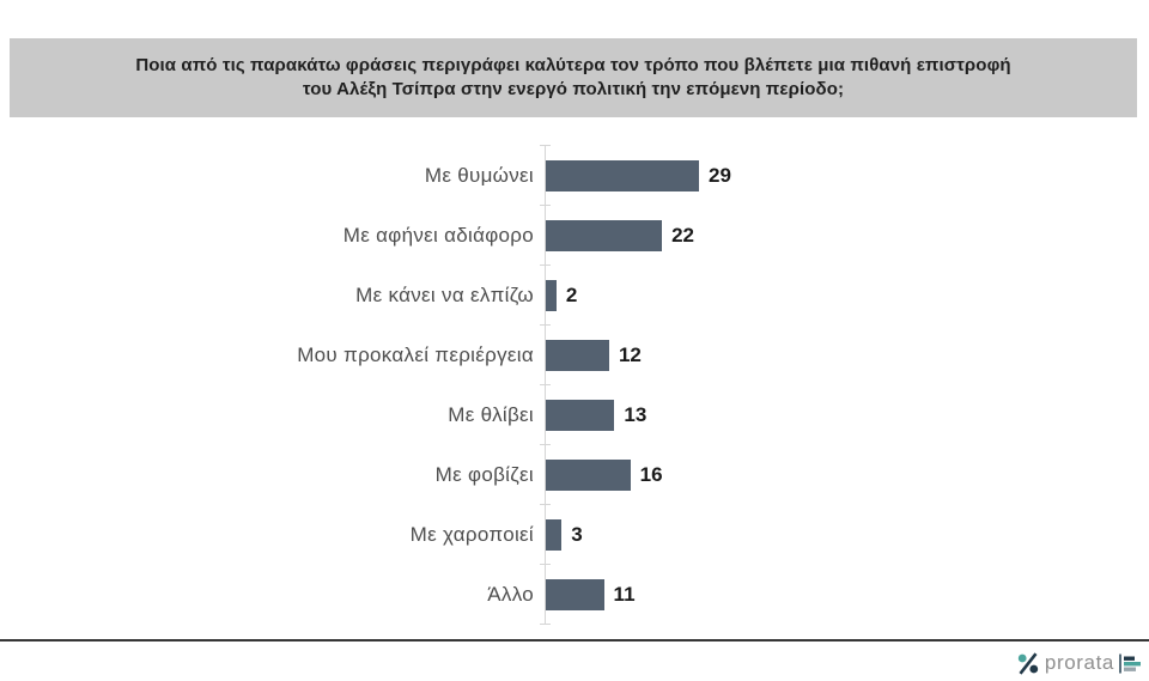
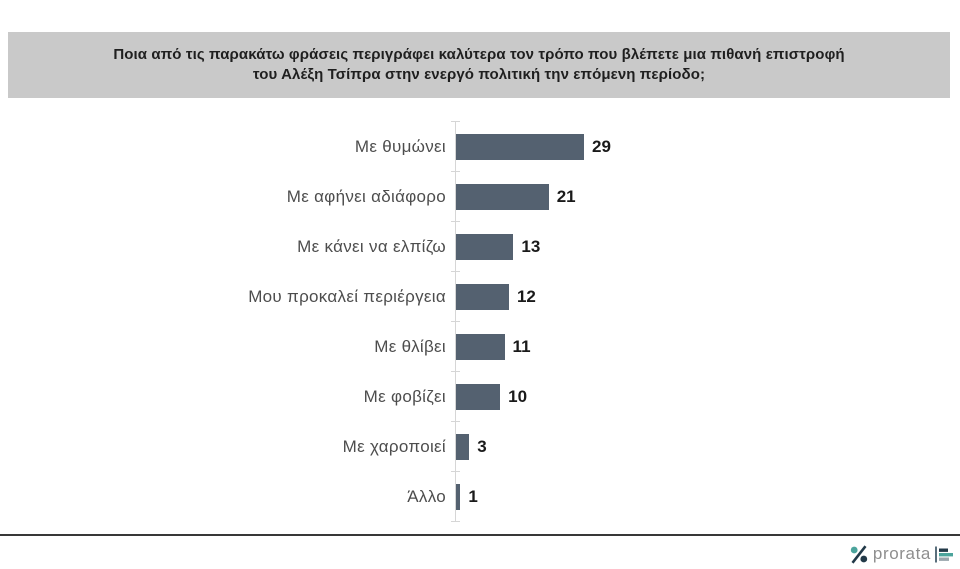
Με αφήνει αδιάφορο: 22 -> 21
Με κάνει να ελπίζω: 2 -> 13
Με θλίβει: 13 -> 11
Με φοβίζει: 16 -> 10
Άλλο: 11 -> 1
